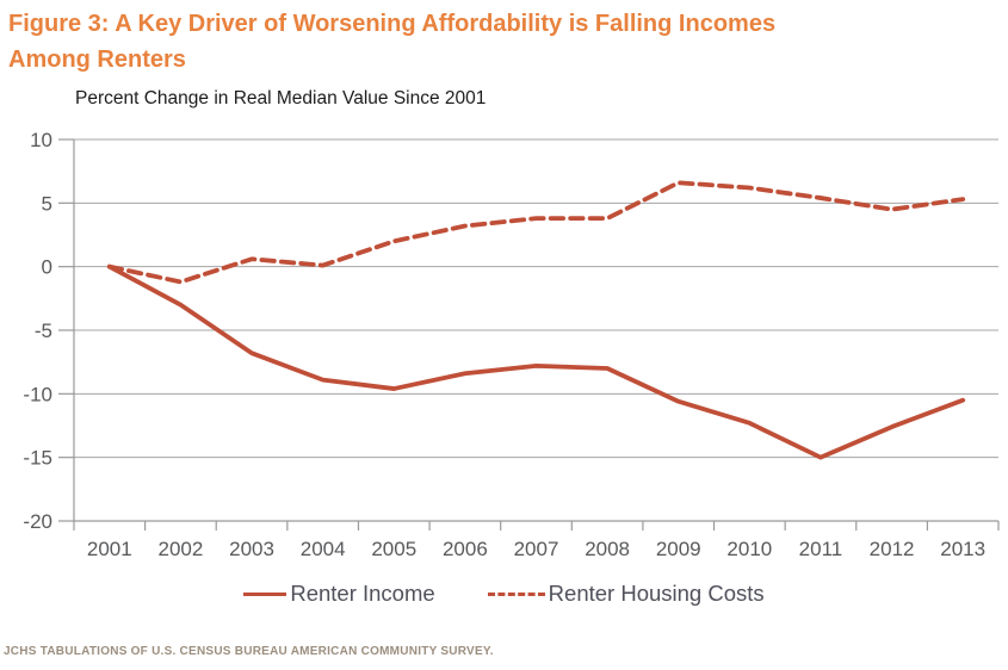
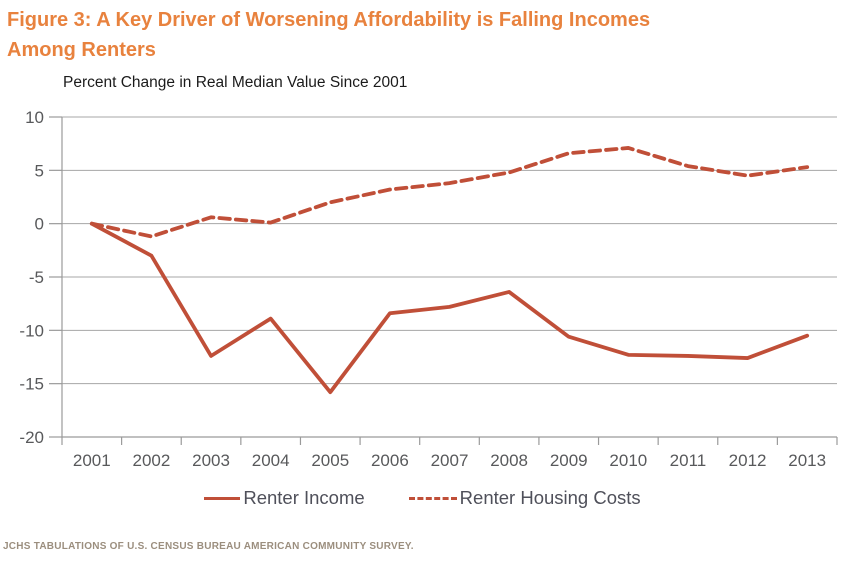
Renter Income/2003: -6.8 -> -12.4
Renter Income/2005: -9.6 -> -15.8
Renter Income/2008: -8.0 -> -6.4
Renter Housing Costs/2008: 3.8 -> 4.8
Renter Housing Costs/2010: 6.2 -> 7.1
Renter Income/2011: -15.0 -> -12.4
